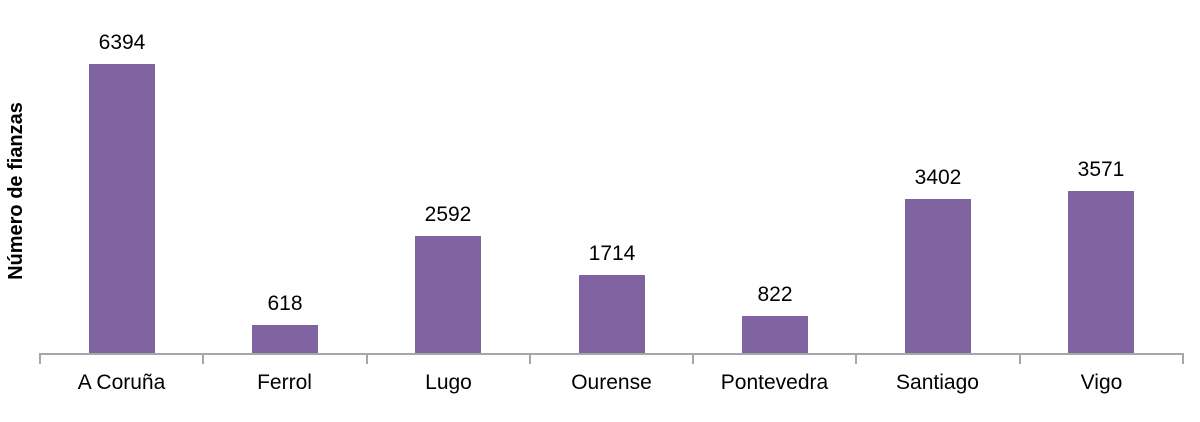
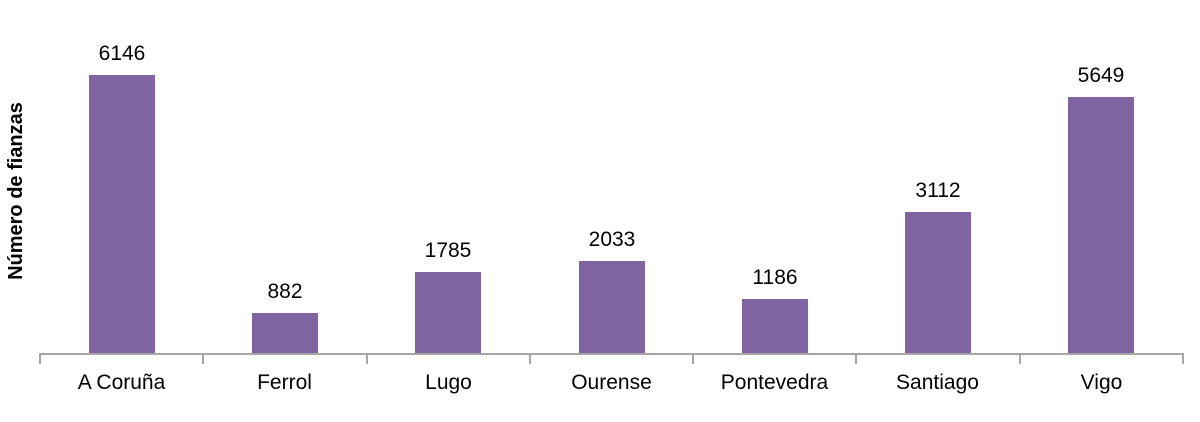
A Coruña: 6394 -> 6146
Ferrol: 618 -> 882
Lugo: 2592 -> 1785
Ourense: 1714 -> 2033
Pontevedra: 822 -> 1186
Santiago: 3402 -> 3112
Vigo: 3571 -> 5649
